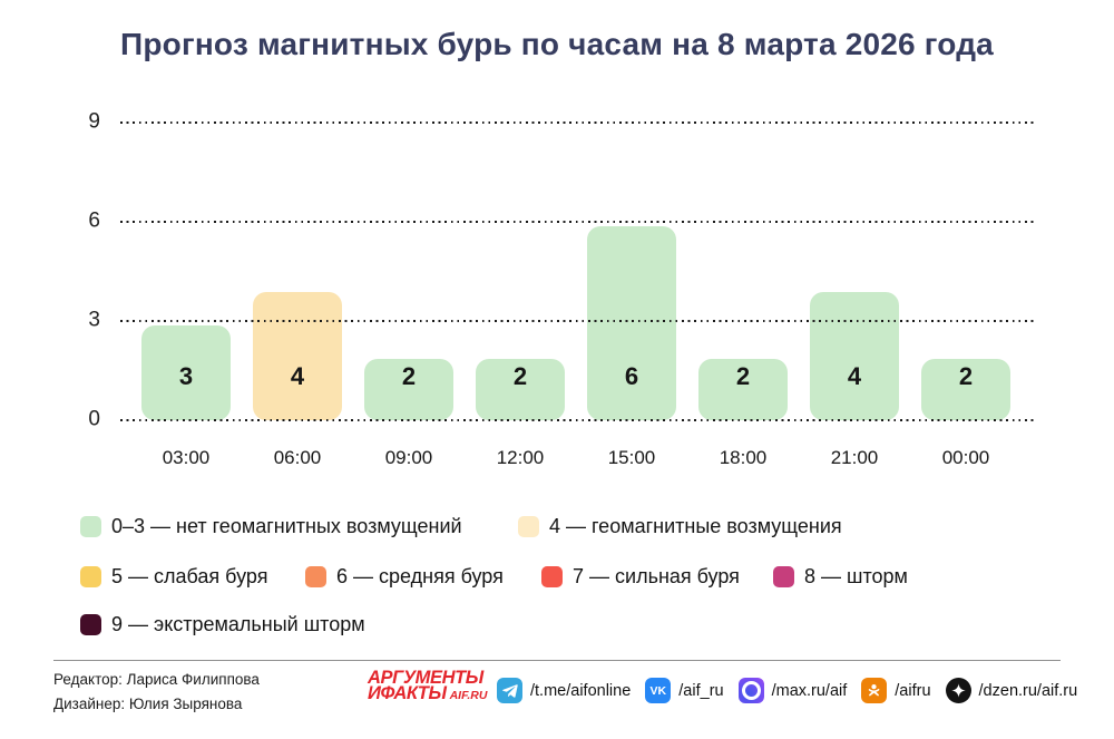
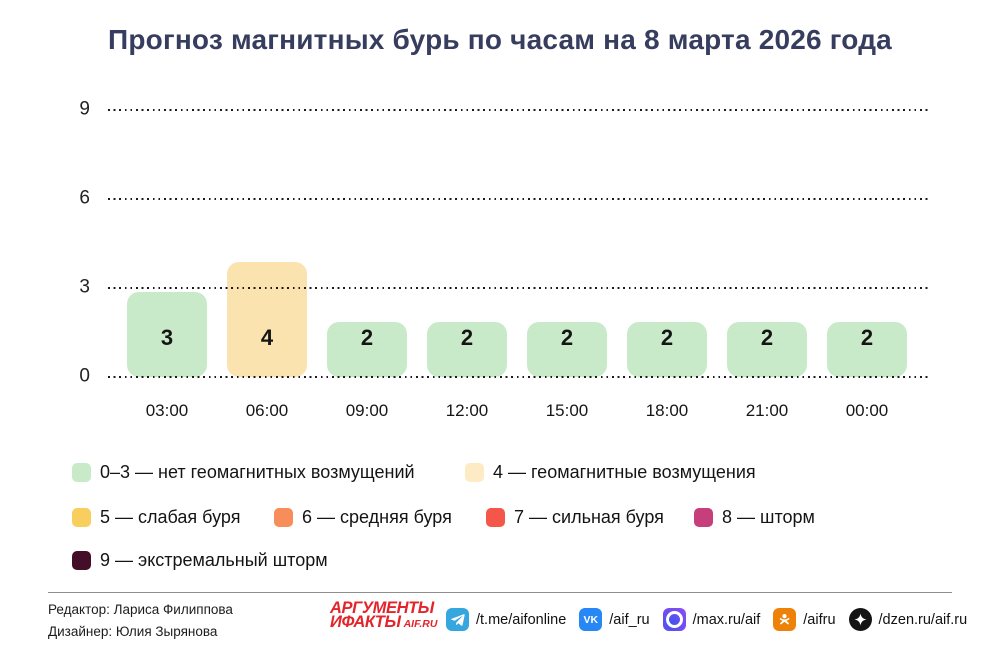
15:00: 6 -> 2
21:00: 4 -> 2
